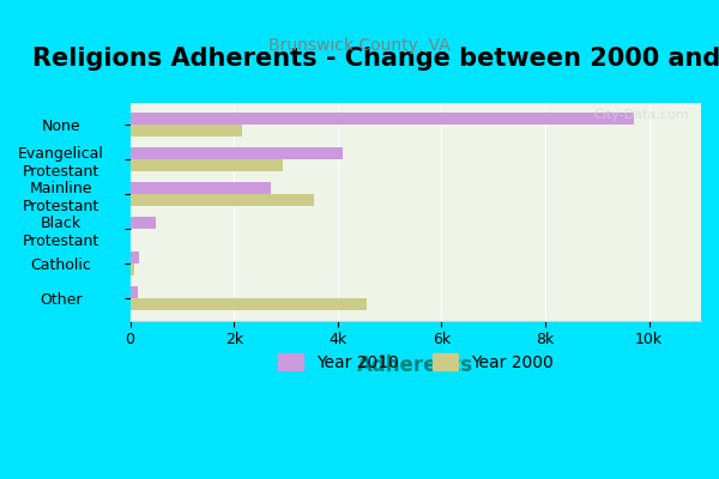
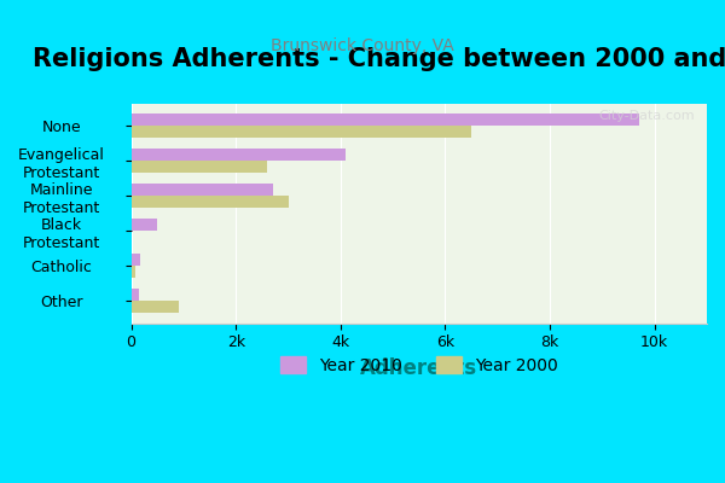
Year 2000/None: 2.15k -> 6.50k
Year 2000/Evangelical Protestant: 2.95k -> 2.60k
Year 2000/Mainline Protestant: 3.55k -> 3.00k
Year 2000/Other: 4.55k -> 0.90k
